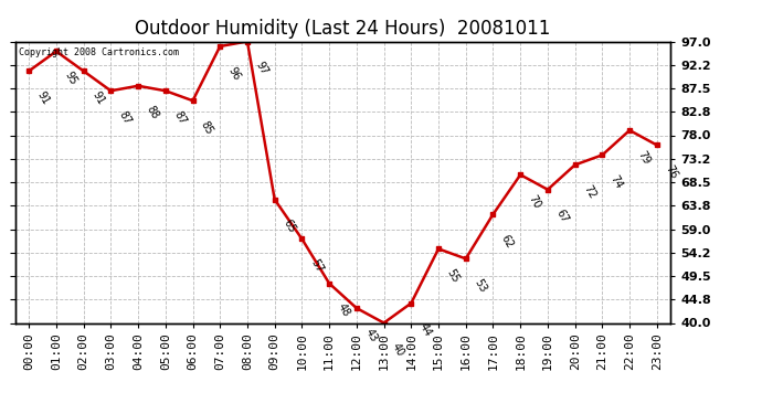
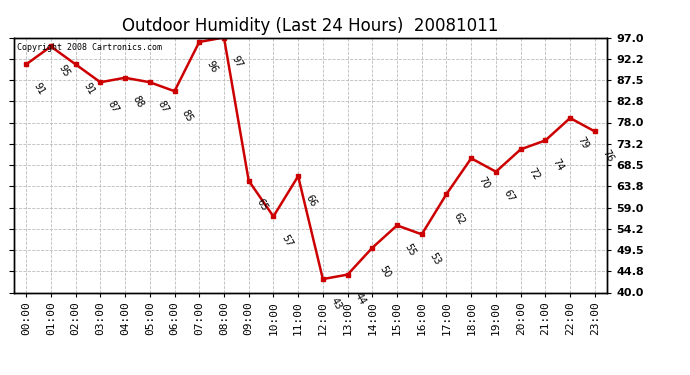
11:00: 48 -> 66
13:00: 40 -> 44
14:00: 44 -> 50
